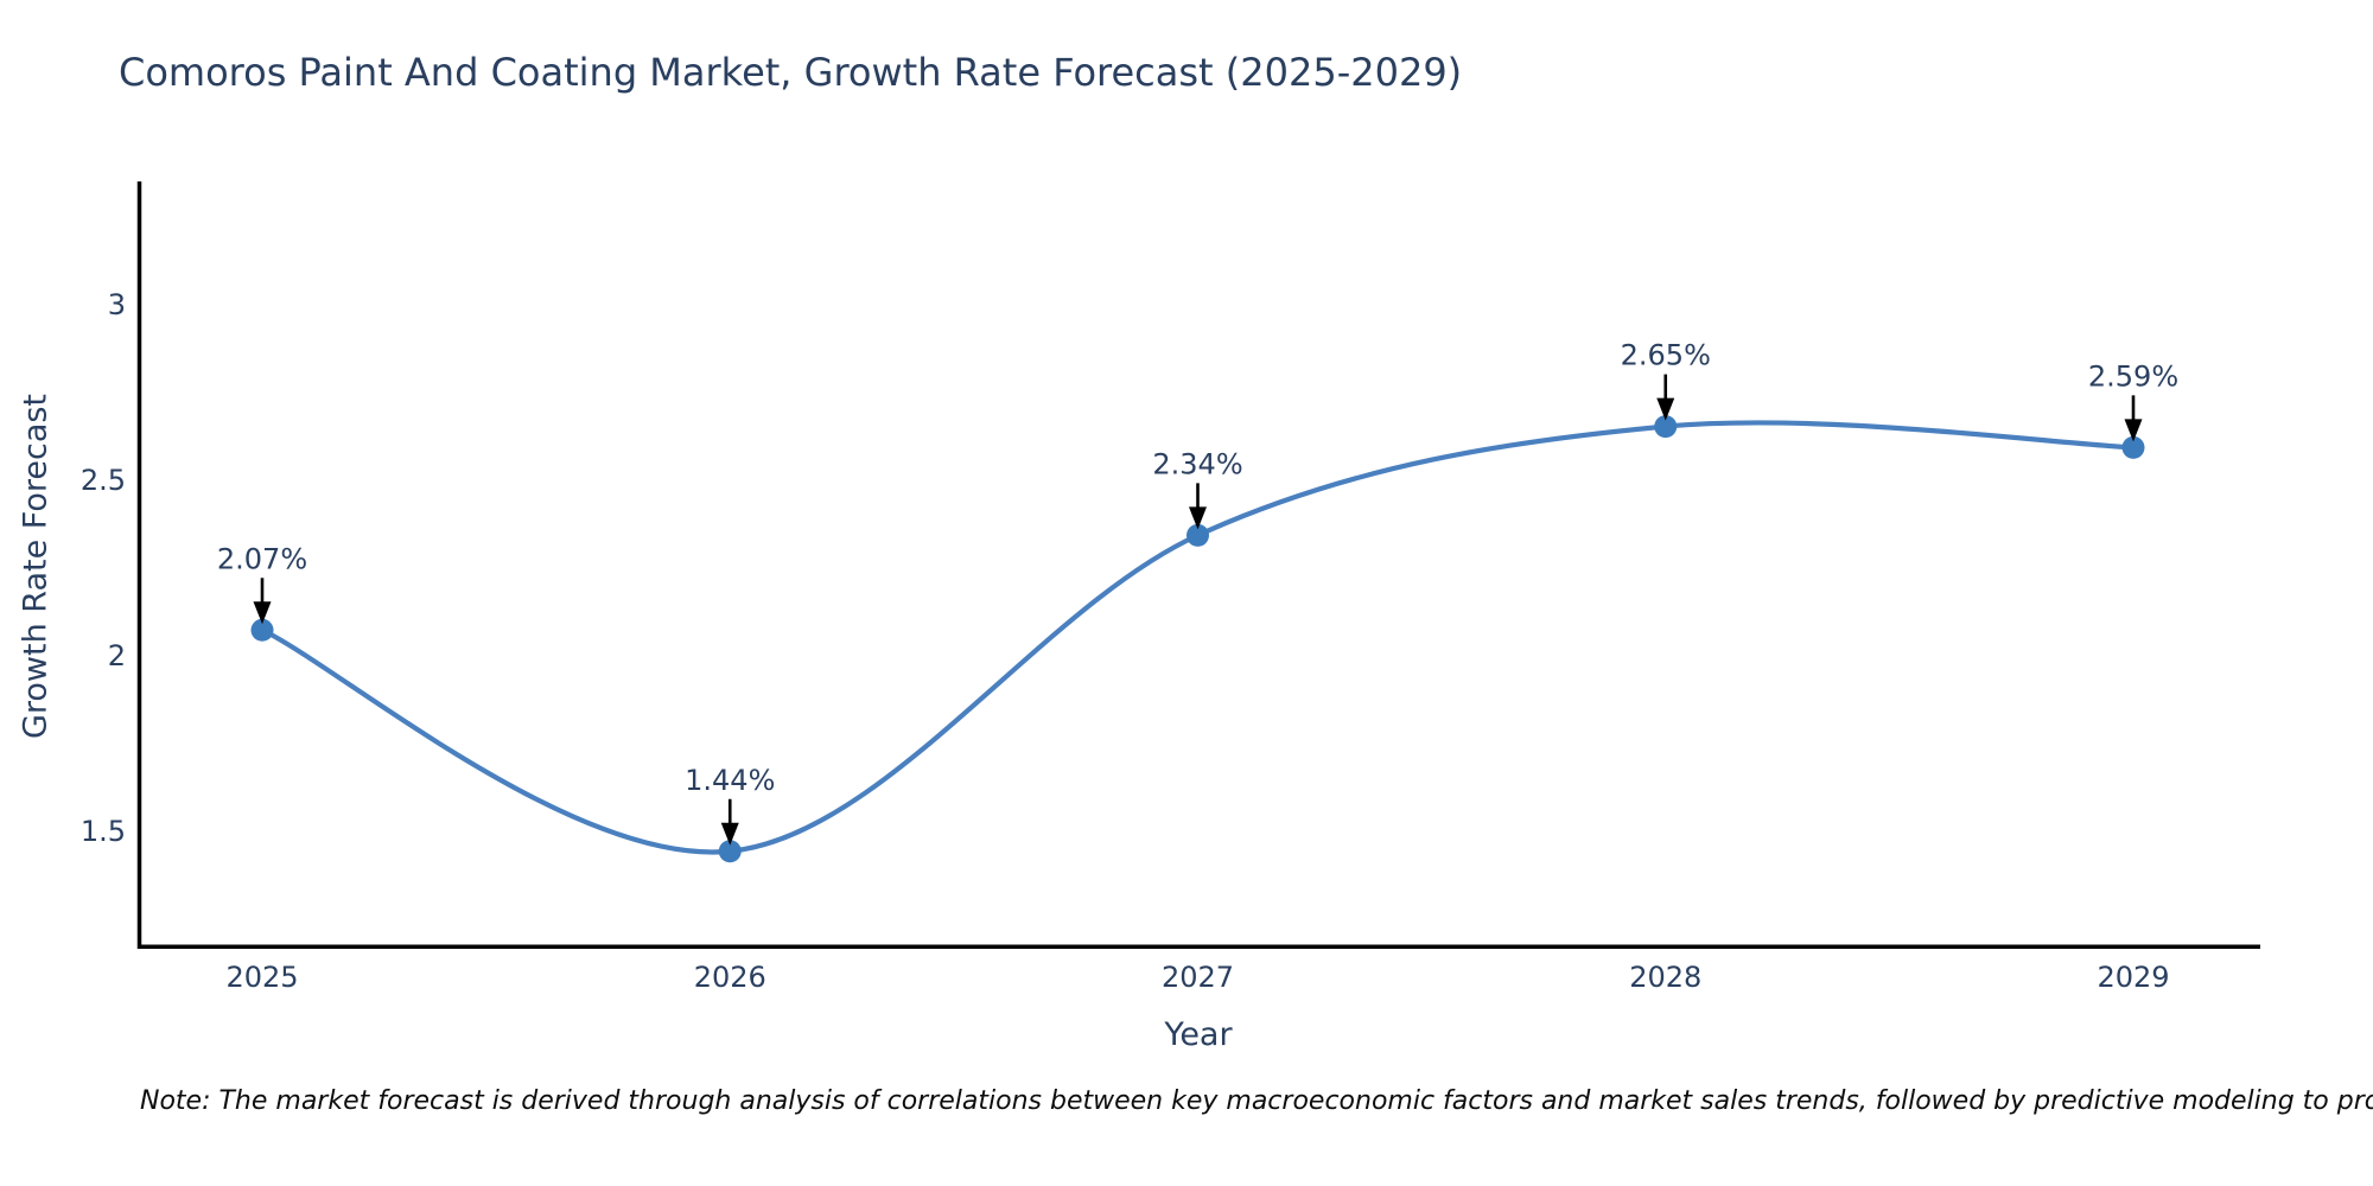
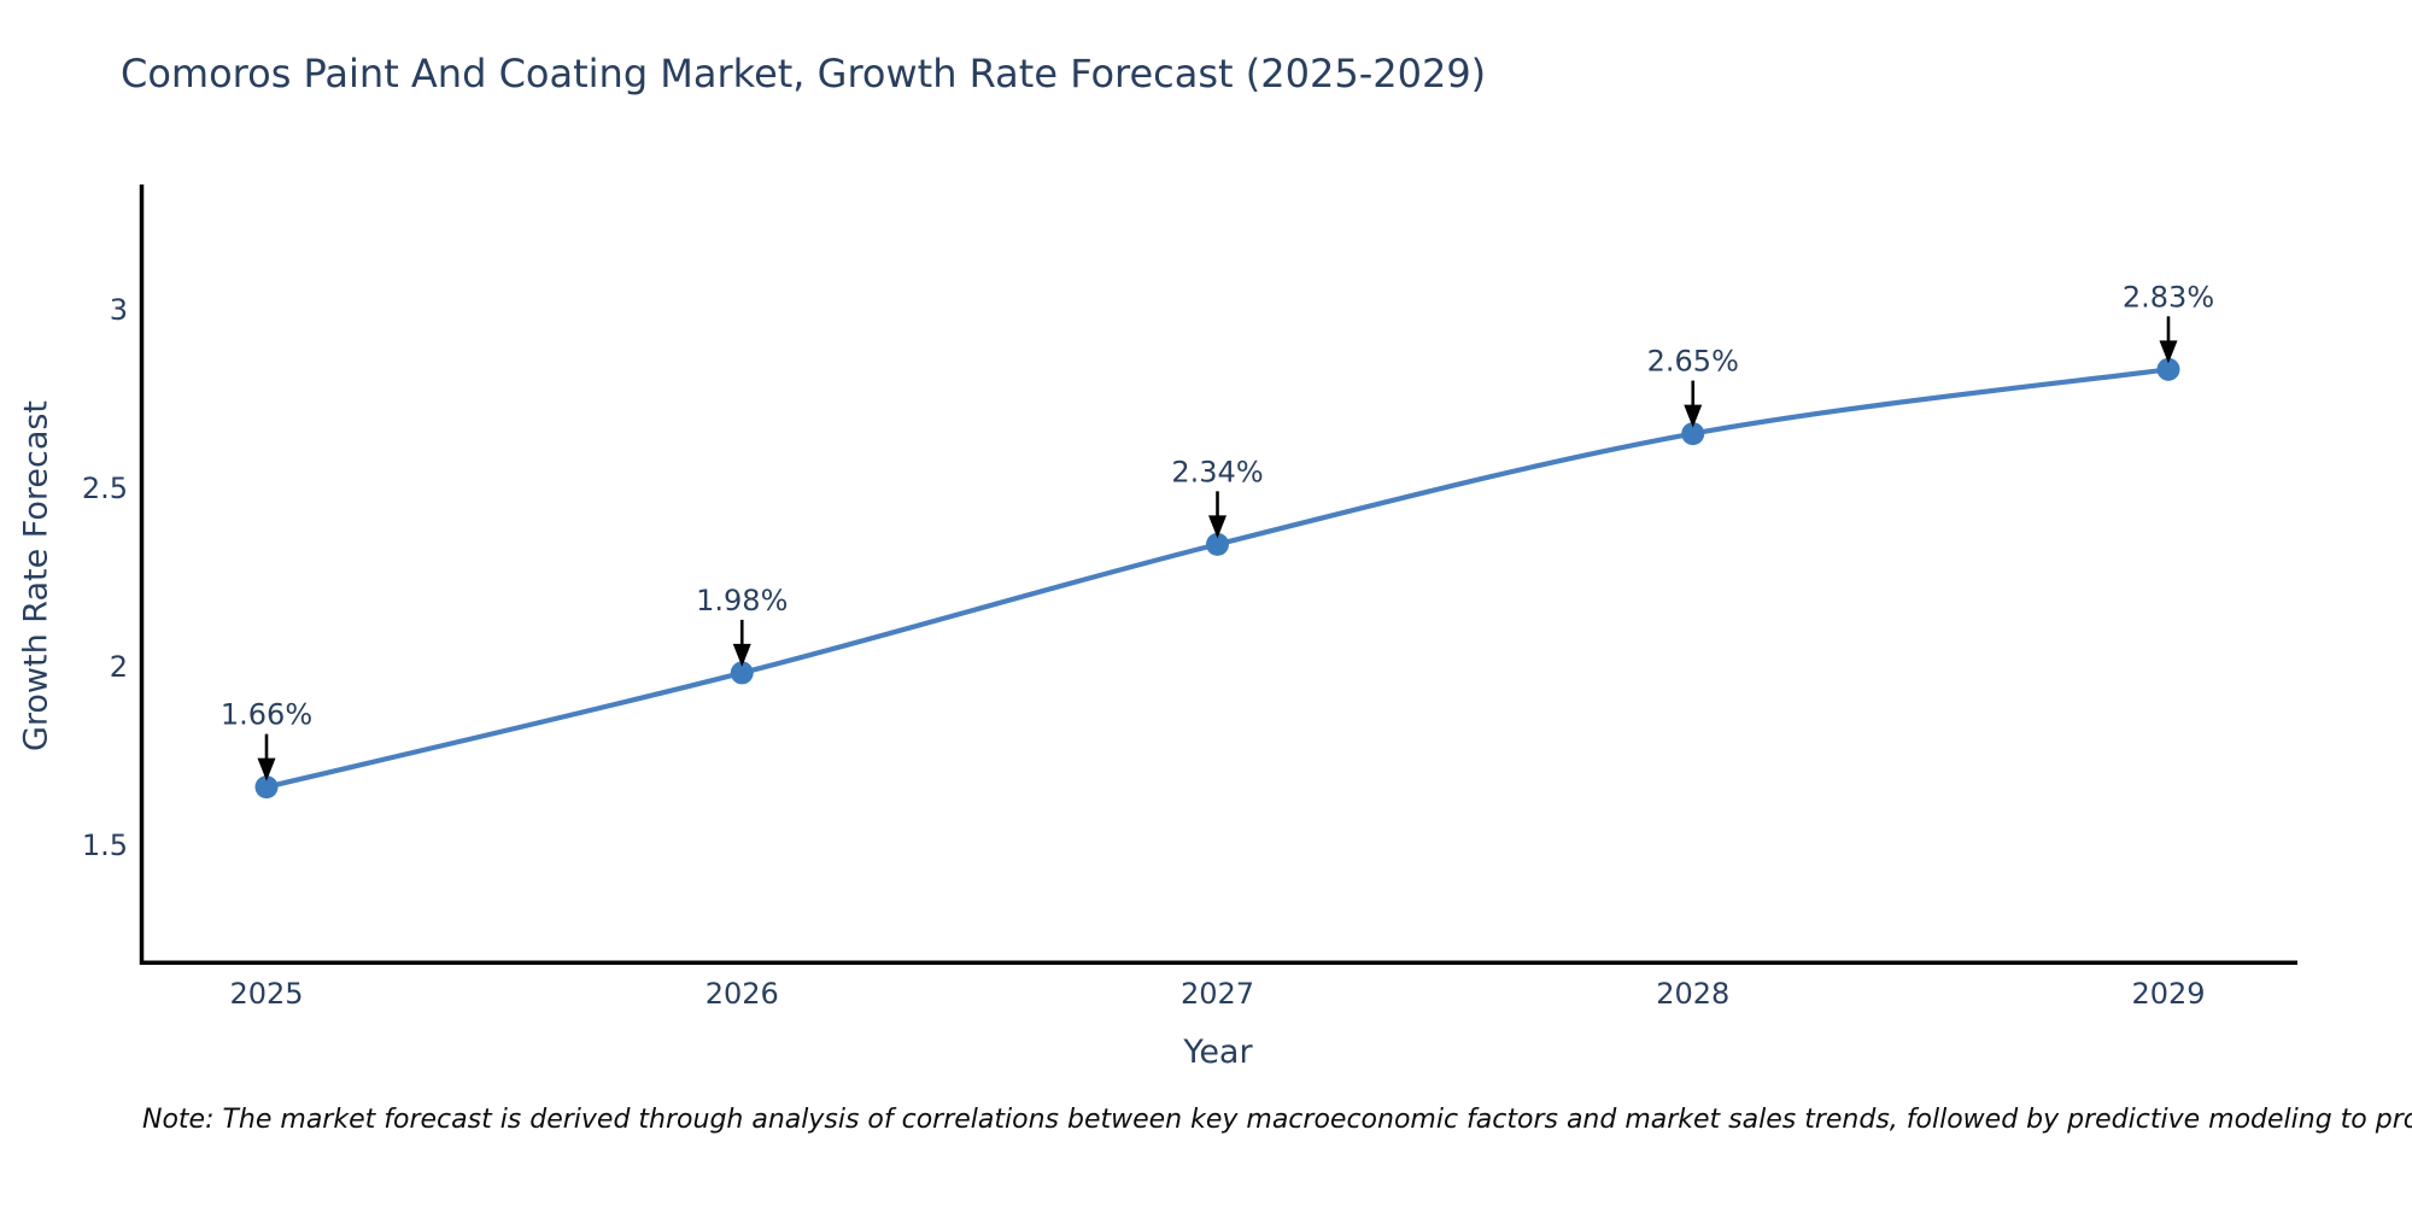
2025: 2.07% -> 1.66%
2026: 1.44% -> 1.98%
2029: 2.59% -> 2.83%
